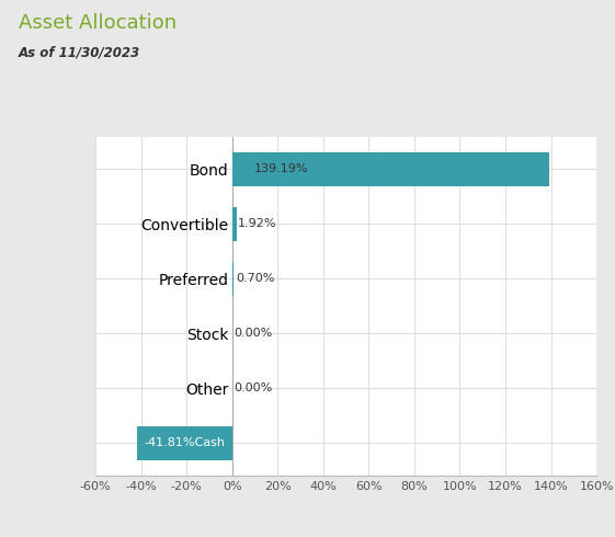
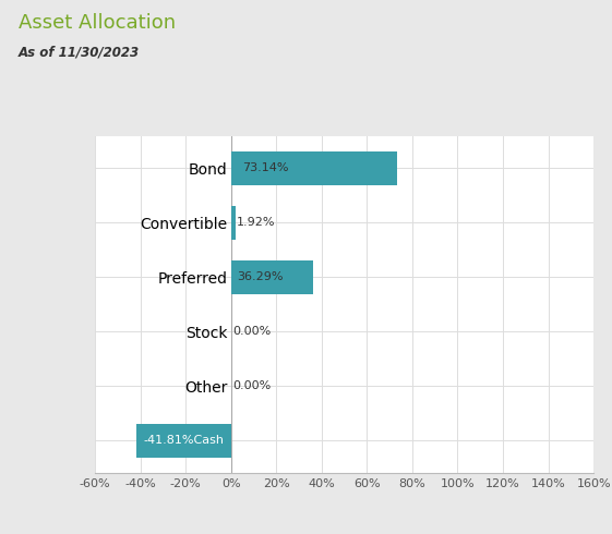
Bond: 139.19% -> 73.14%
Preferred: 0.70% -> 36.29%
